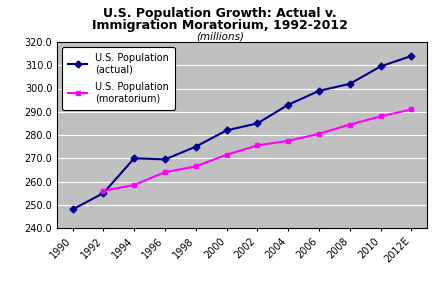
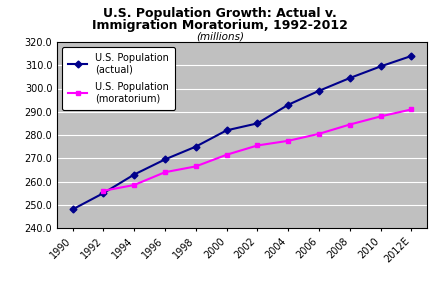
U.S. Population (actual)/1994: 270.0 -> 263.0
U.S. Population (actual)/2008: 302.0 -> 304.5
